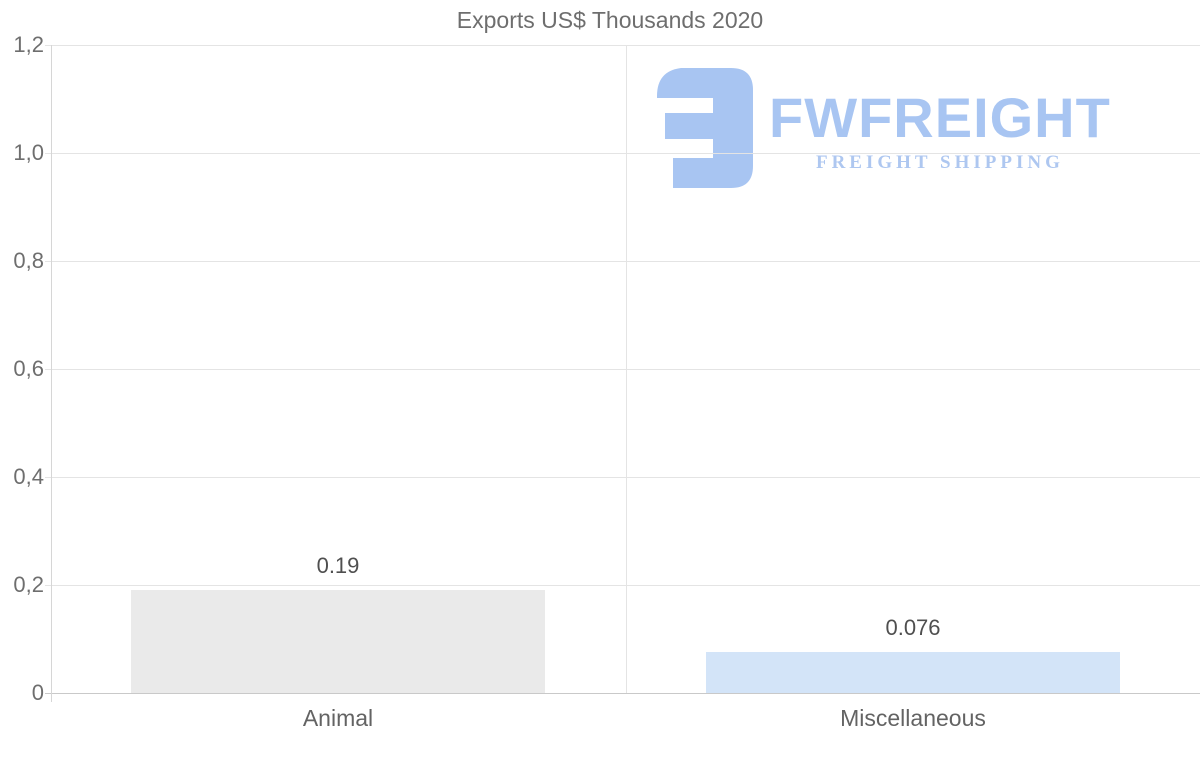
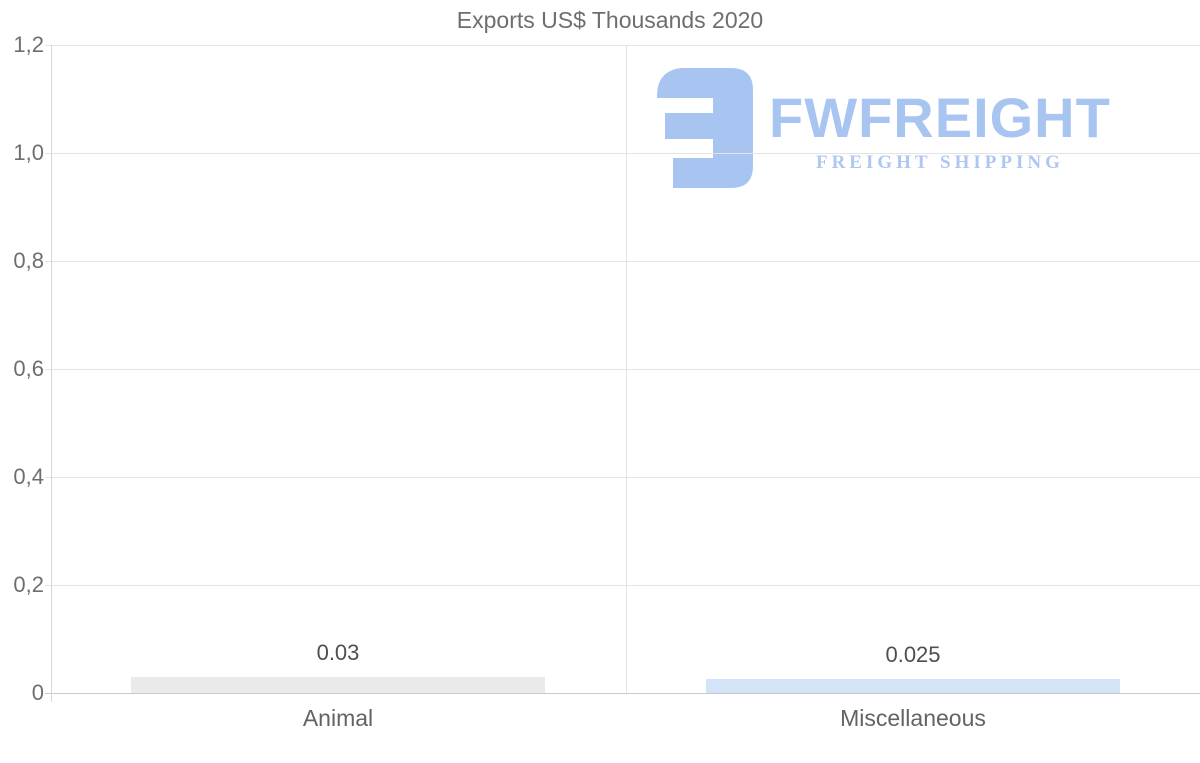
Animal: 0.19 -> 0.03
Miscellaneous: 0.076 -> 0.025
